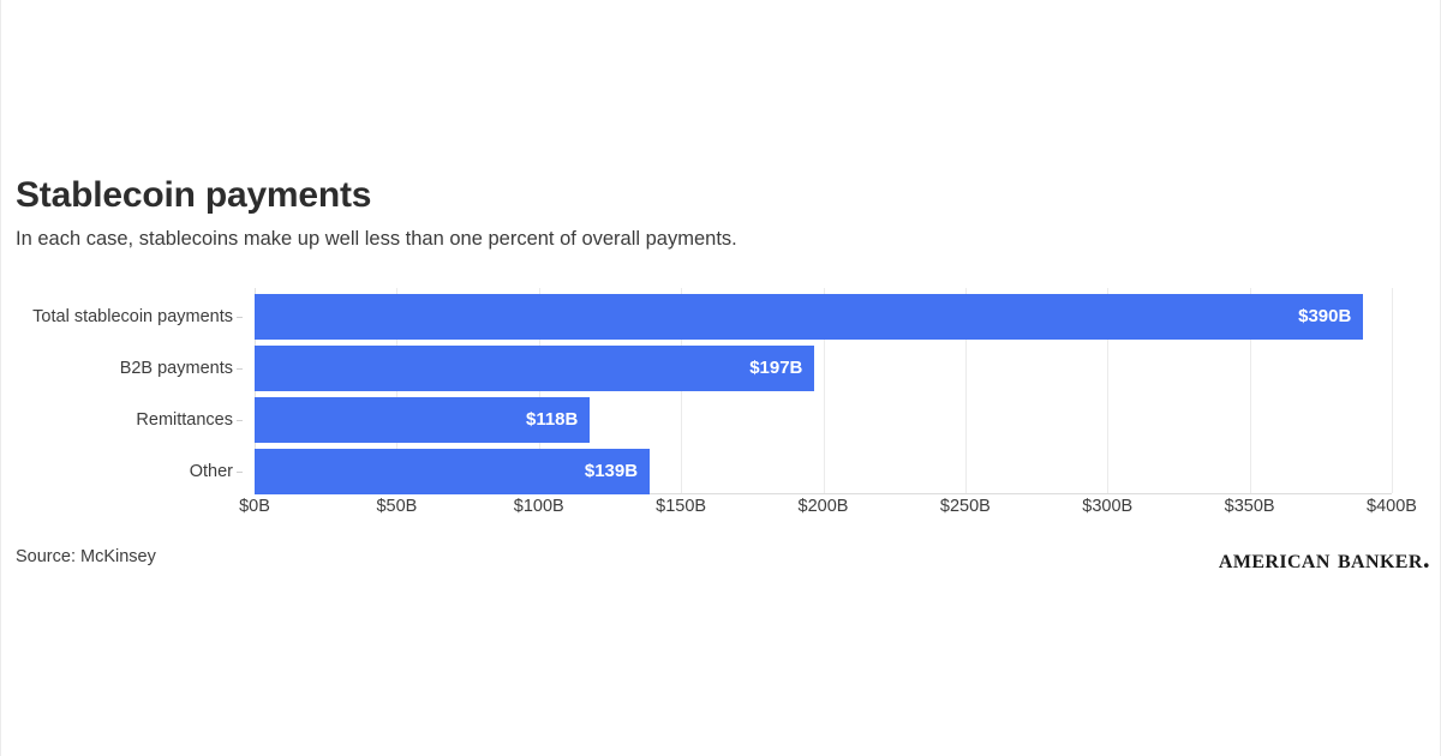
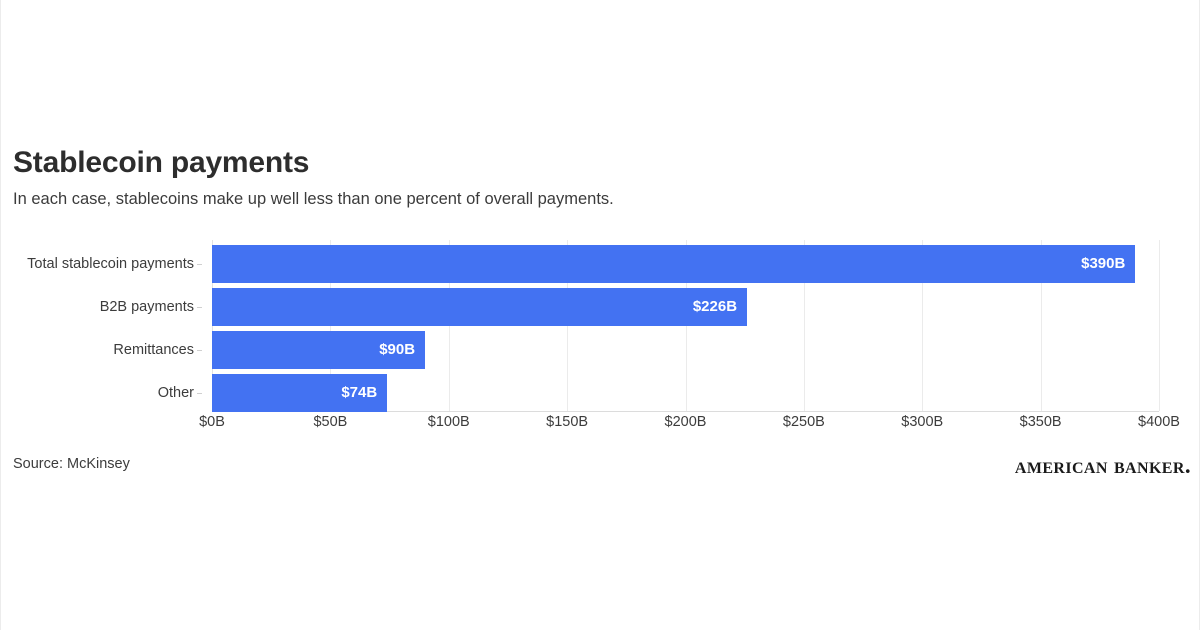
B2B payments: $197B -> $226B
Remittances: $118B -> $90B
Other: $139B -> $74B
